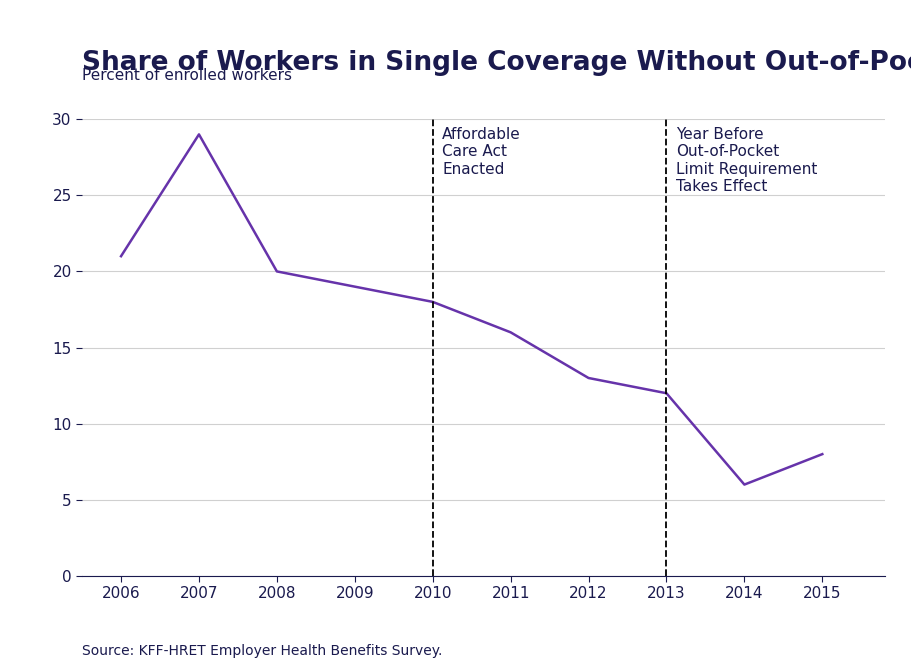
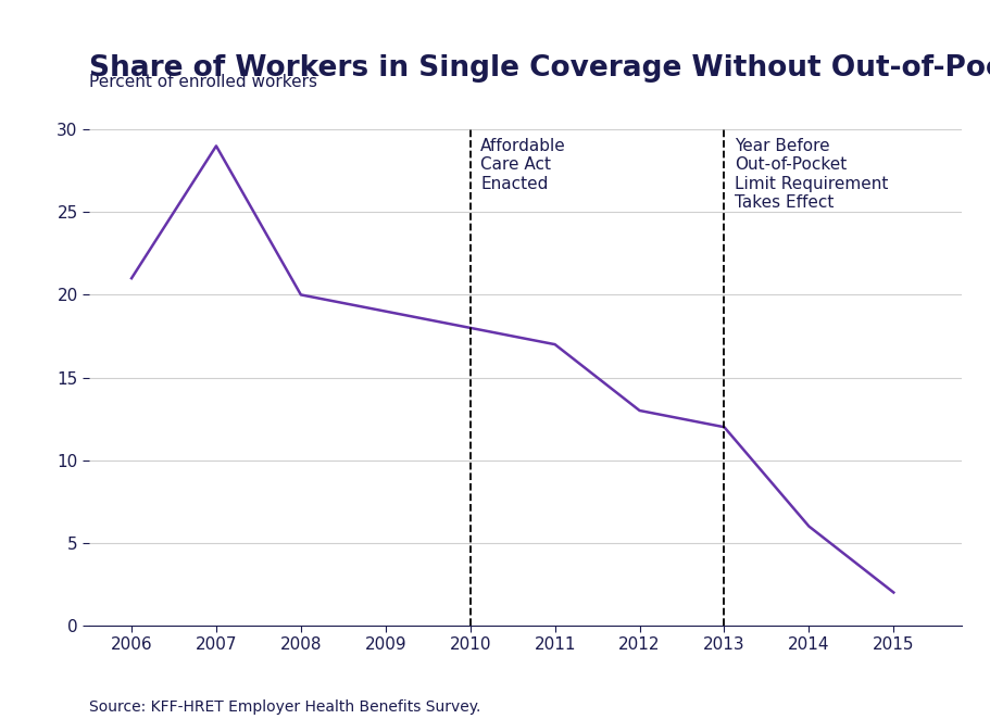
2011: 16 -> 17
2015: 8 -> 2
